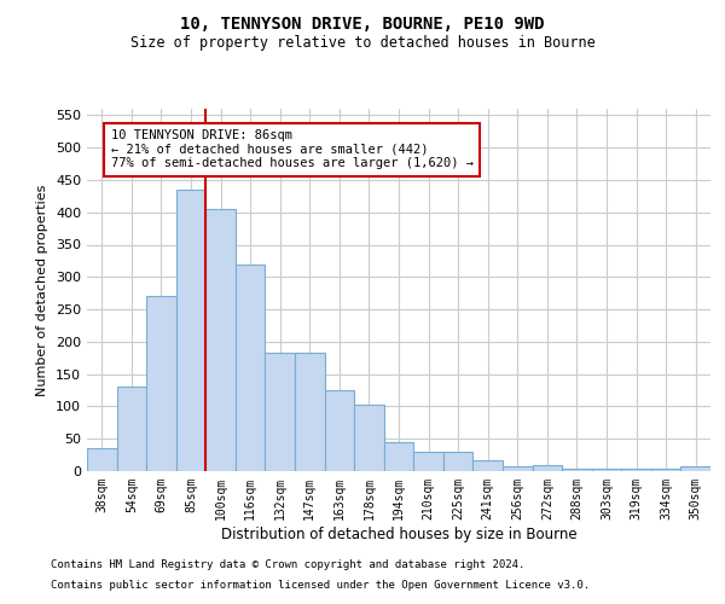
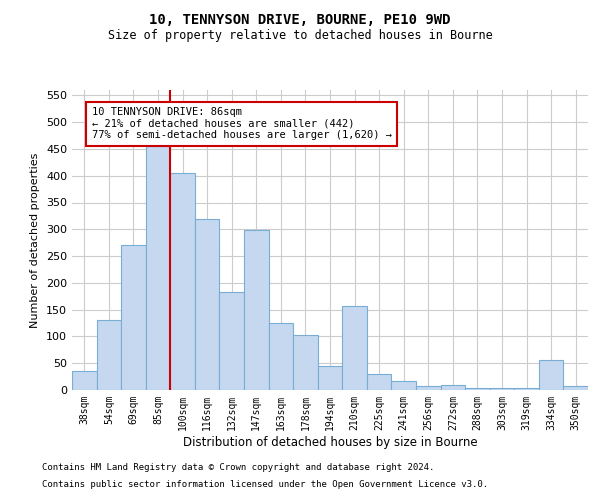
85sqm: 435 -> 456
147sqm: 183 -> 298
210sqm: 29 -> 156
334sqm: 4 -> 56
